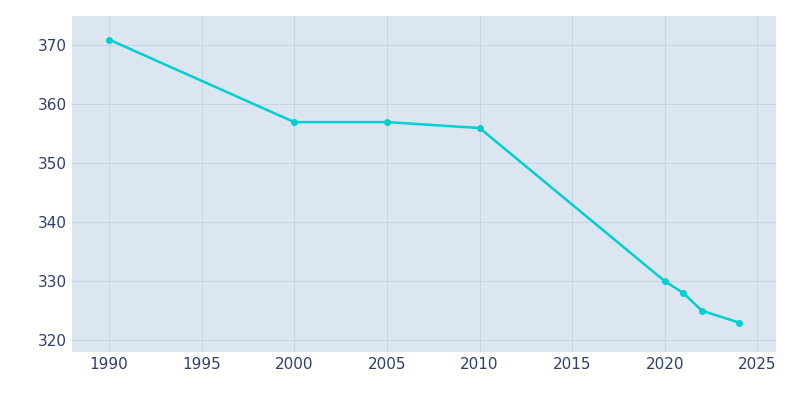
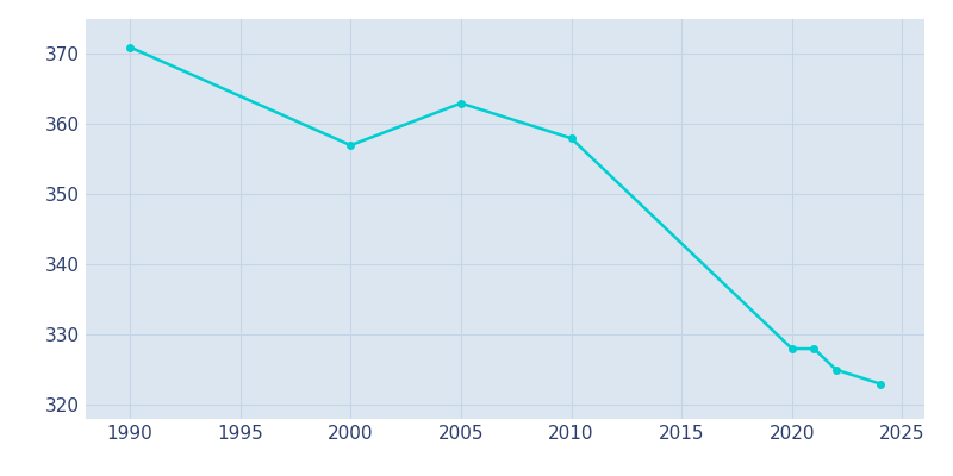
2005: 357 -> 363
2010: 356 -> 358
2020: 330 -> 328
